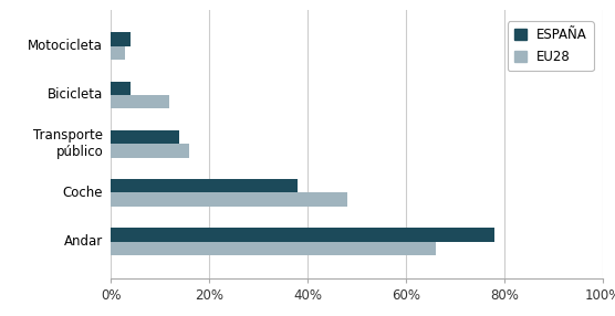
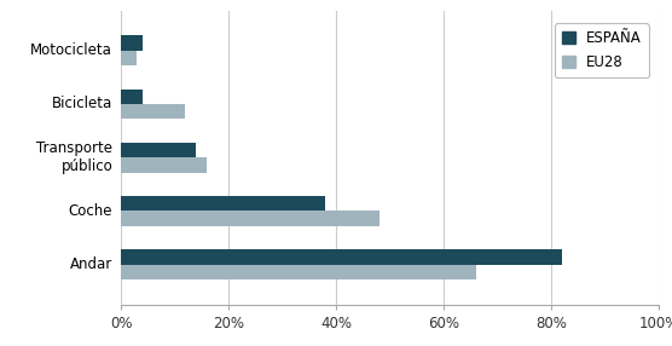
ESPAÑA/Andar: 78% -> 82%
